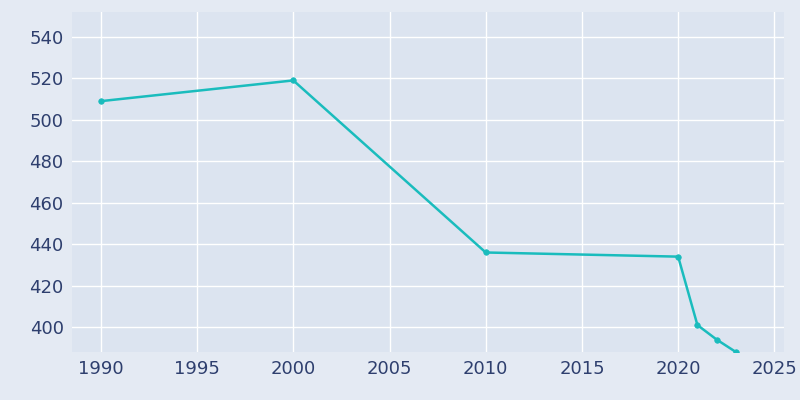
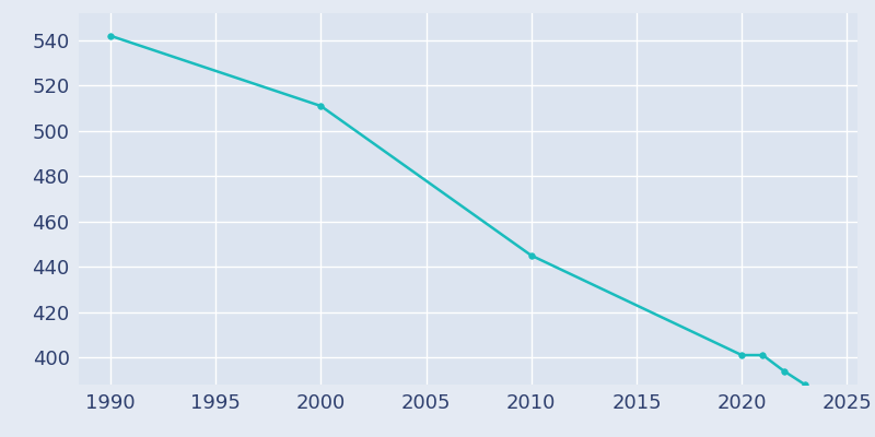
1990: 509 -> 542
2000: 519 -> 511
2010: 436 -> 445
2020: 434 -> 401
